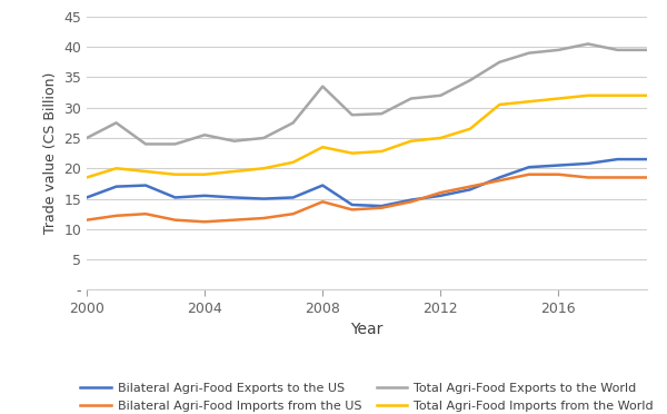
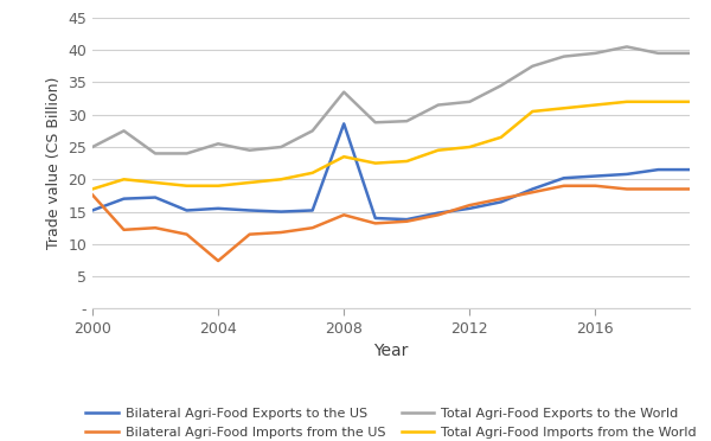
Bilateral Agri-Food Imports from the US/2000: 11.5 -> 17.6
Bilateral Agri-Food Imports from the US/2004: 11.2 -> 7.4
Bilateral Agri-Food Exports to the US/2008: 17.2 -> 28.6
